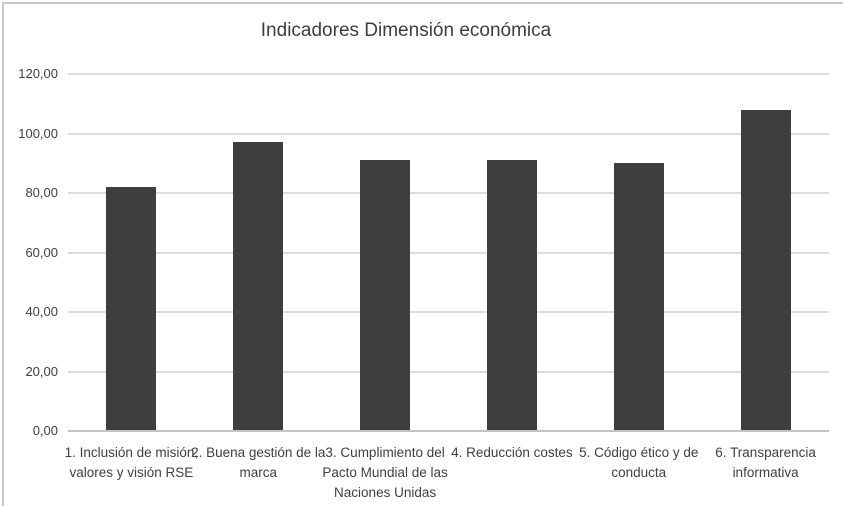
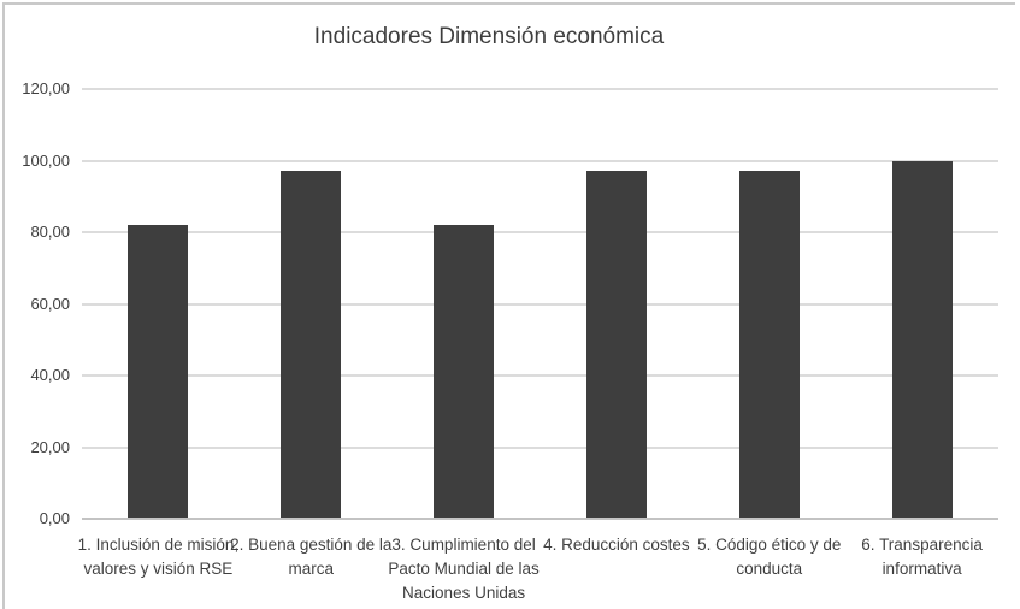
3. Cumplimiento del Pacto Mundial de las Naciones Unidas: 91 -> 82
4. Reducción costes: 91 -> 97
5. Código ético y de conducta: 90 -> 97
6. Transparencia informativa: 108 -> 100
